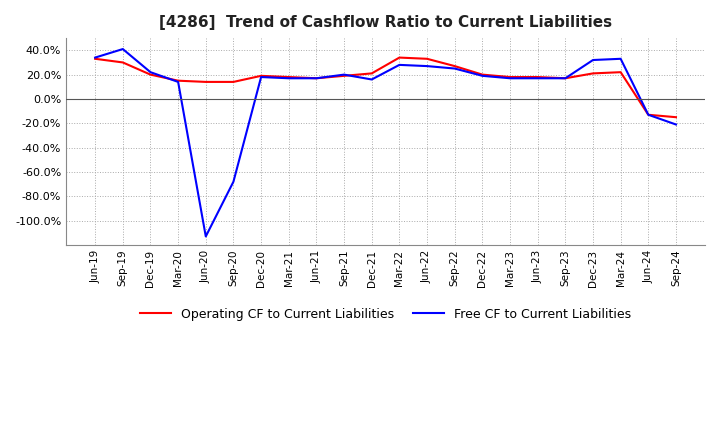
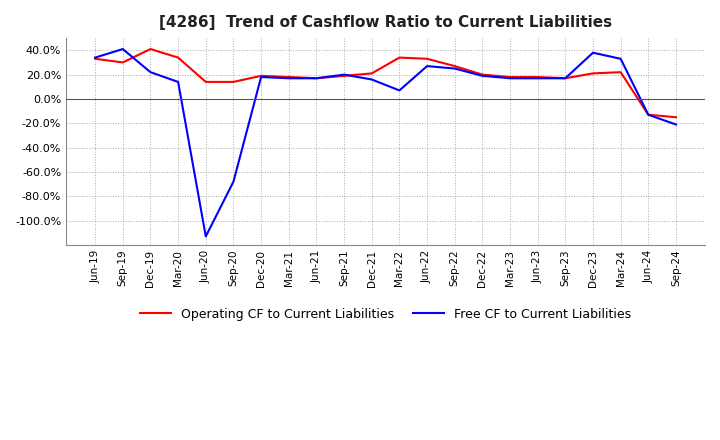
Operating CF to Current Liabilities/Dec-19: 20% -> 41%
Operating CF to Current Liabilities/Mar-20: 15% -> 34%
Free CF to Current Liabilities/Mar-22: 28% -> 7%
Free CF to Current Liabilities/Dec-23: 32% -> 38%
